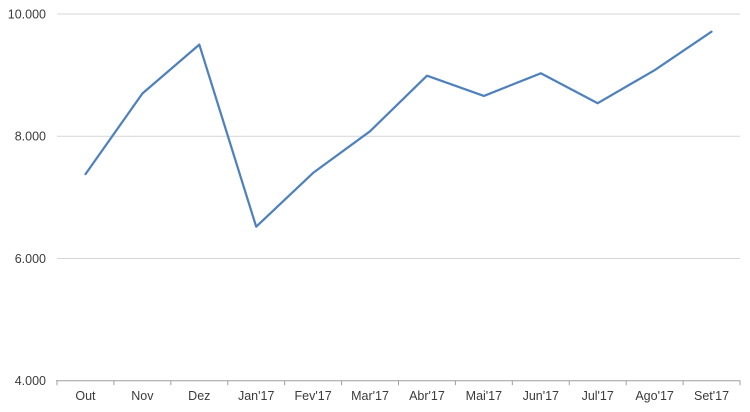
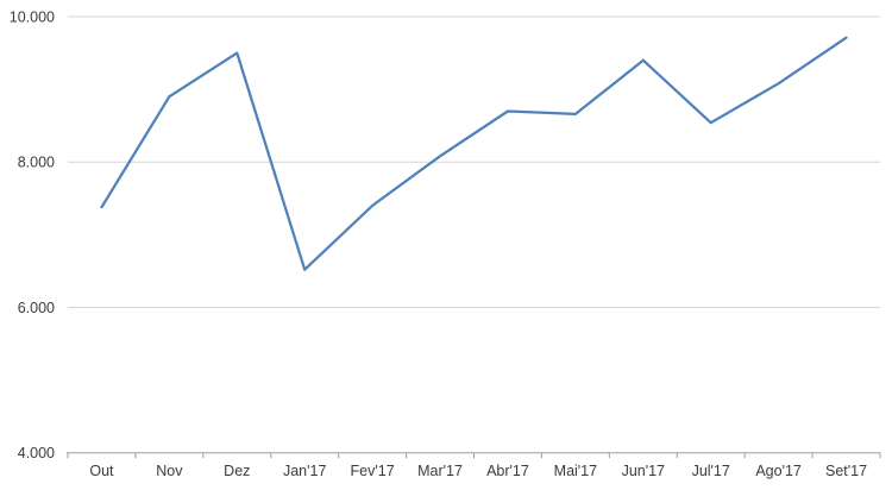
Nov: 8700 -> 8900
Abr'17: 9000 -> 8700
Jun'17: 9000 -> 9400
